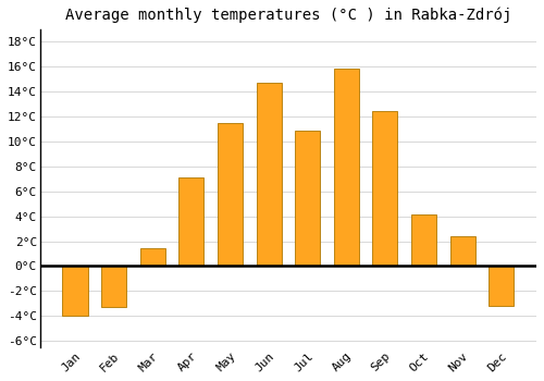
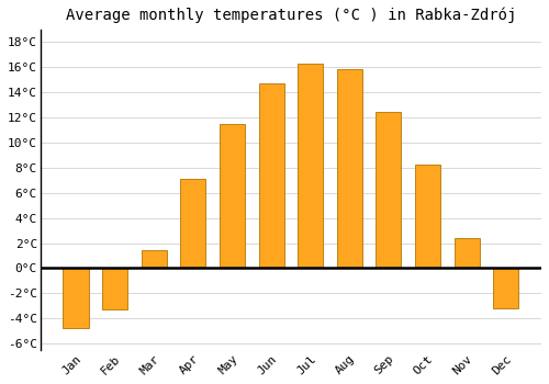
Jan: -4.0°C -> -4.8°C
Jul: 10.9°C -> 16.3°C
Oct: 4.1°C -> 8.2°C
